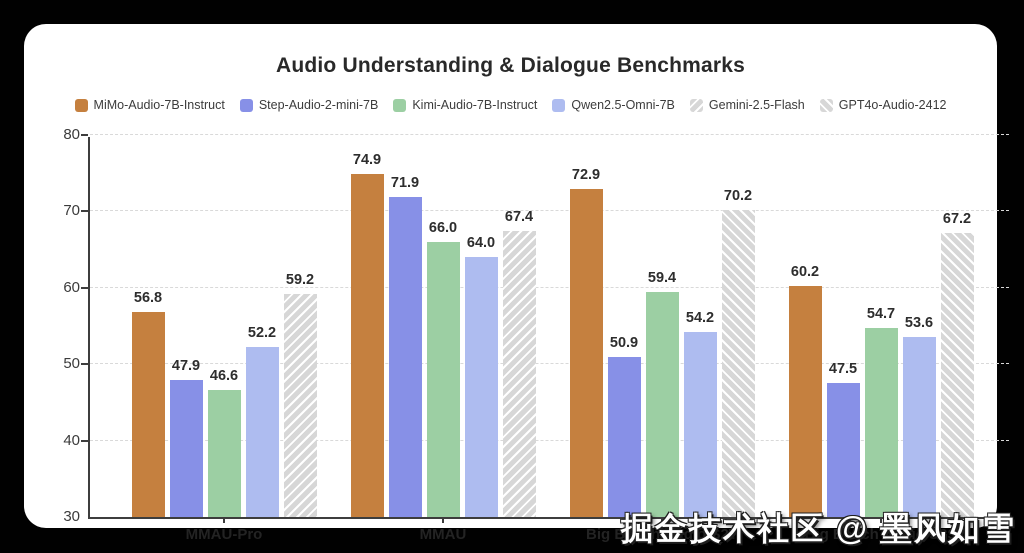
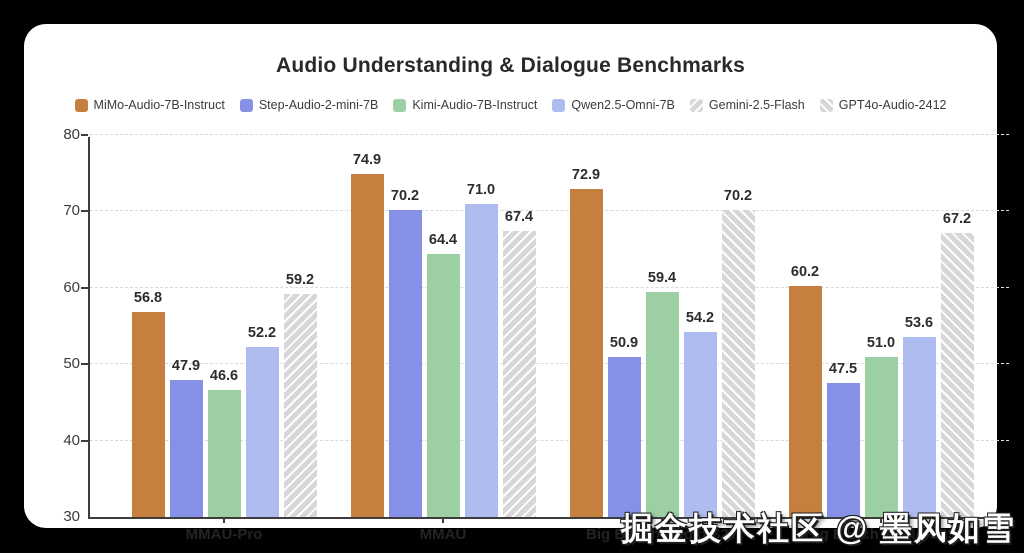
Step-Audio-2-mini-7B/MMAU: 71.9 -> 70.2
Kimi-Audio-7B-Instruct/MMAU: 66.0 -> 64.4
Qwen2.5-Omni-7B/MMAU: 64.0 -> 71.0
Kimi-Audio-7B-Instruct/Big Bench Audio S2S: 54.7 -> 51.0
